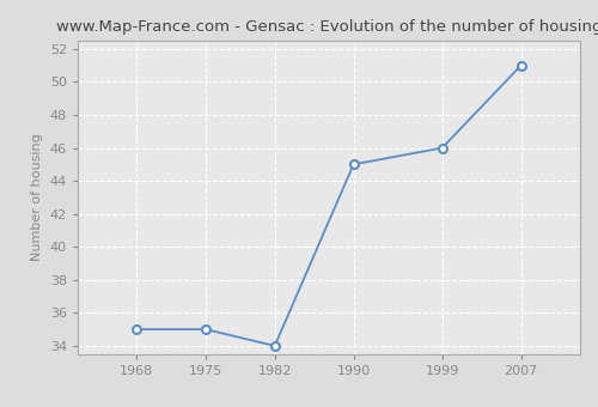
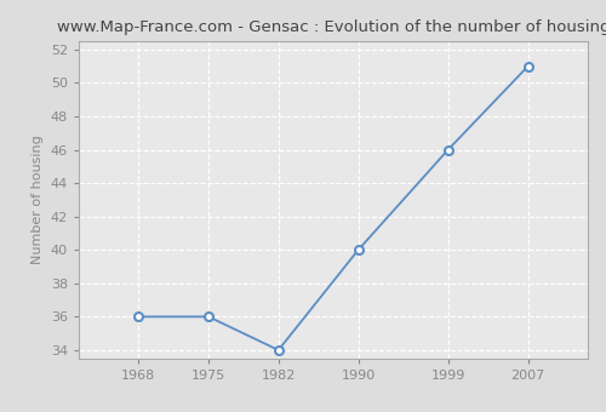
1968: 35 -> 36
1975: 35 -> 36
1990: 45 -> 40
